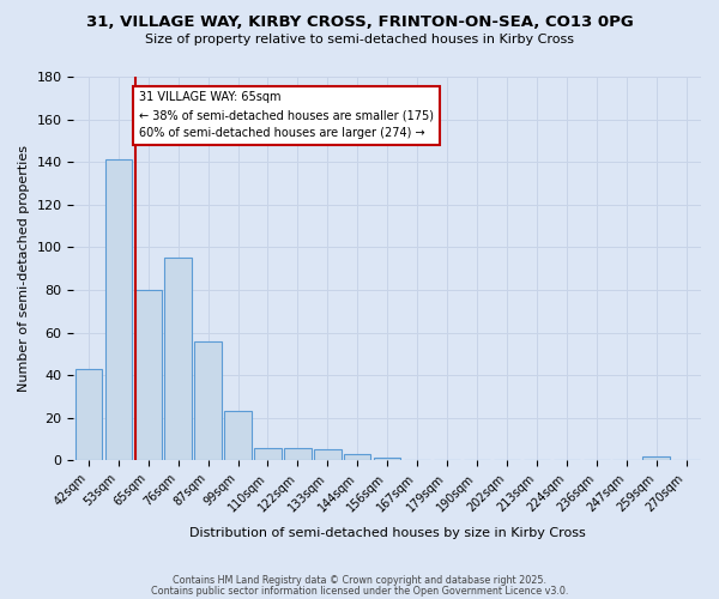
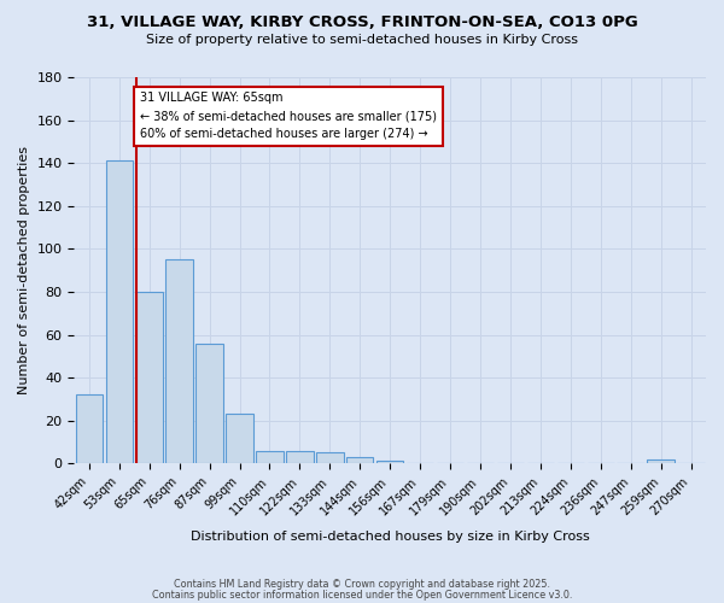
42sqm: 43 -> 32
